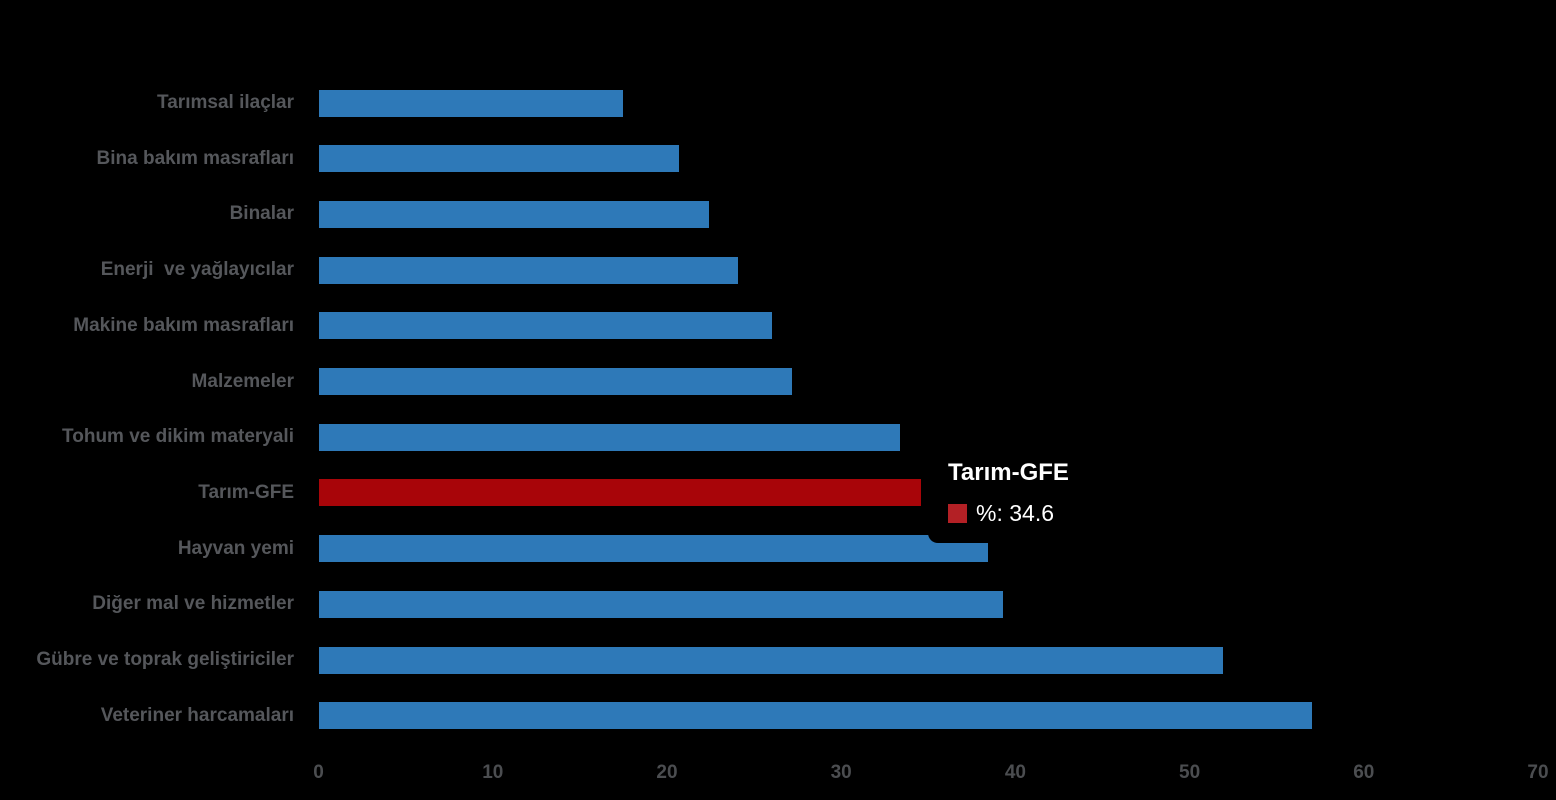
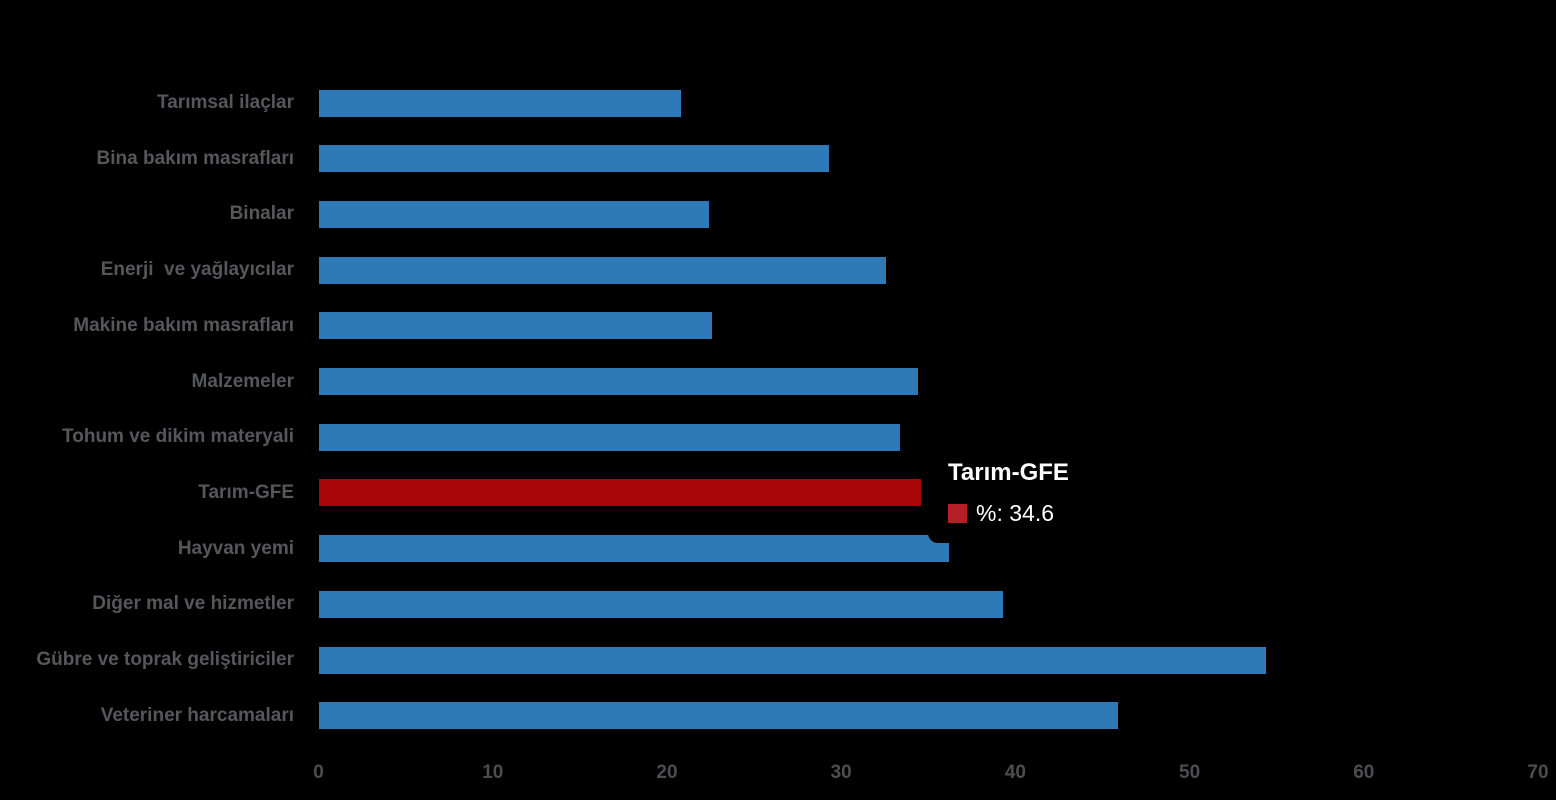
Tarımsal ilaçlar: 17.5 -> 20.8
Bina bakım masrafları: 20.7 -> 29.3
Enerji ve yağlayıcılar: 24.1 -> 32.6
Makine bakım masrafları: 26.0 -> 22.6
Malzemeler: 27.2 -> 34.4
Hayvan yemi: 38.4 -> 36.2
Gübre ve toprak geliştiriciler: 51.9 -> 54.4
Veteriner harcamaları: 57.0 -> 45.9
